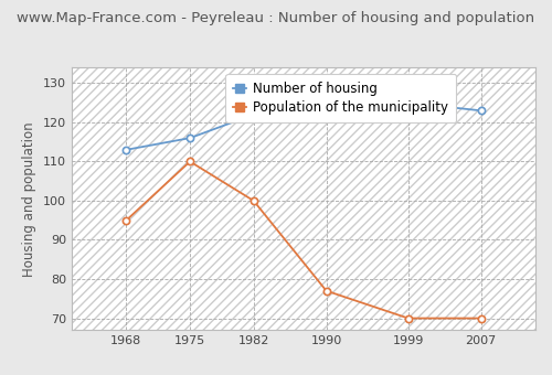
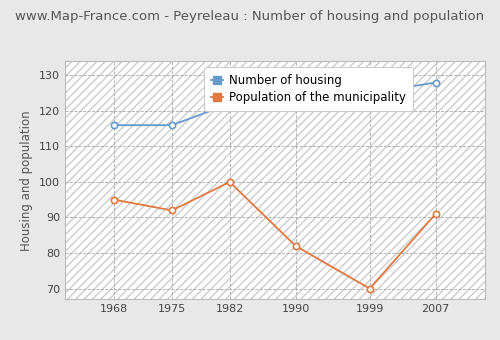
Number of housing/1968: 113 -> 116
Population of the municipality/1975: 110 -> 92
Population of the municipality/1990: 77 -> 82
Number of housing/2007: 123 -> 128
Population of the municipality/2007: 70 -> 91
